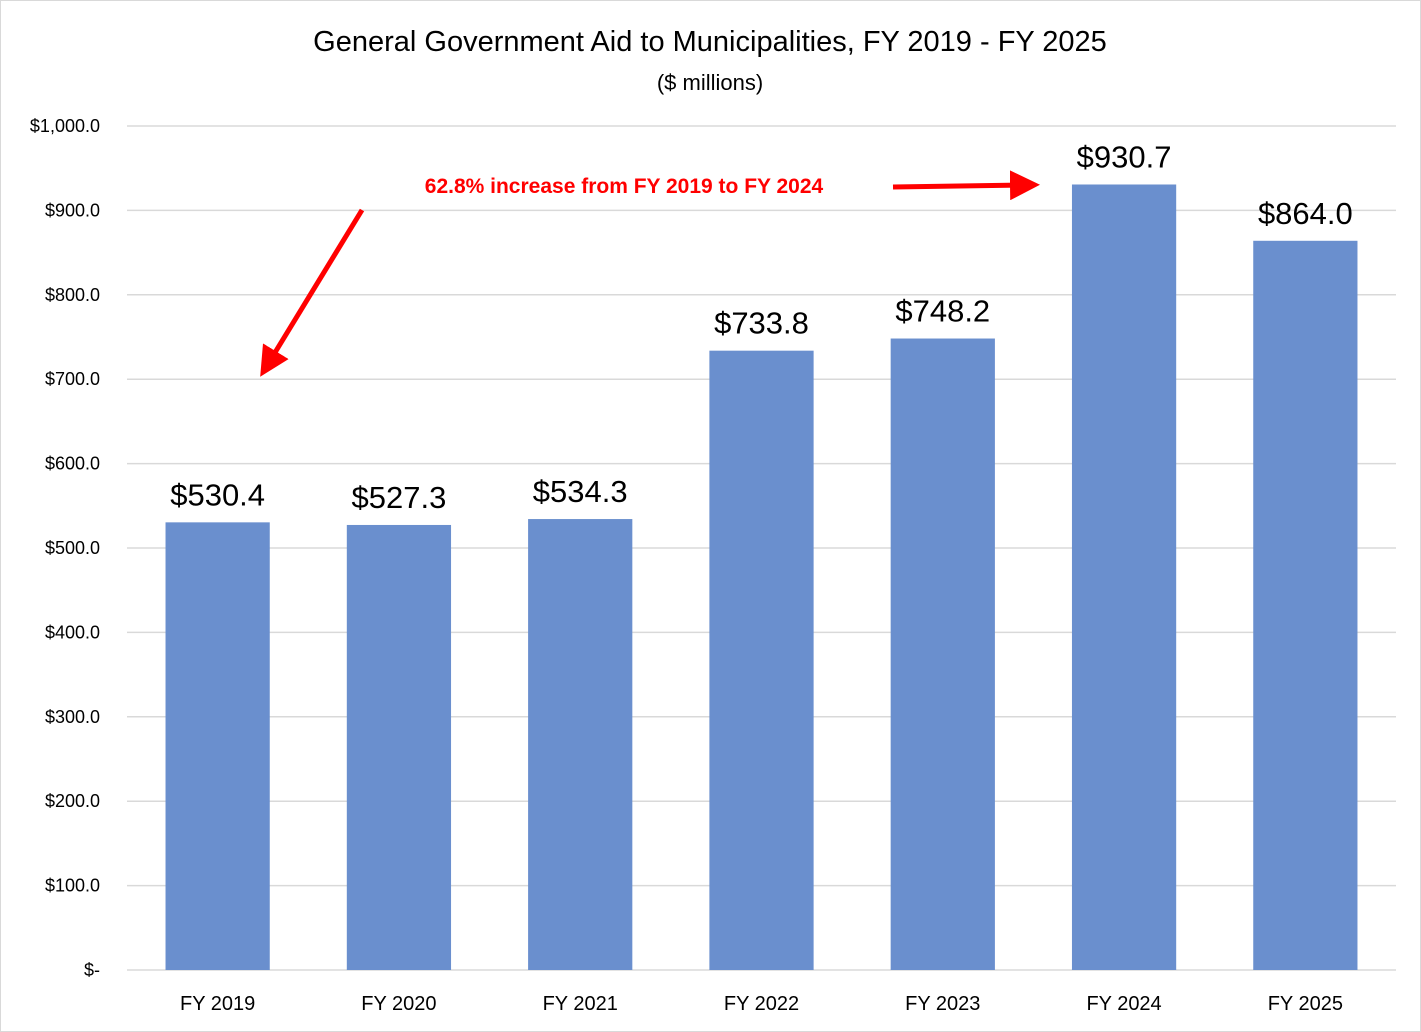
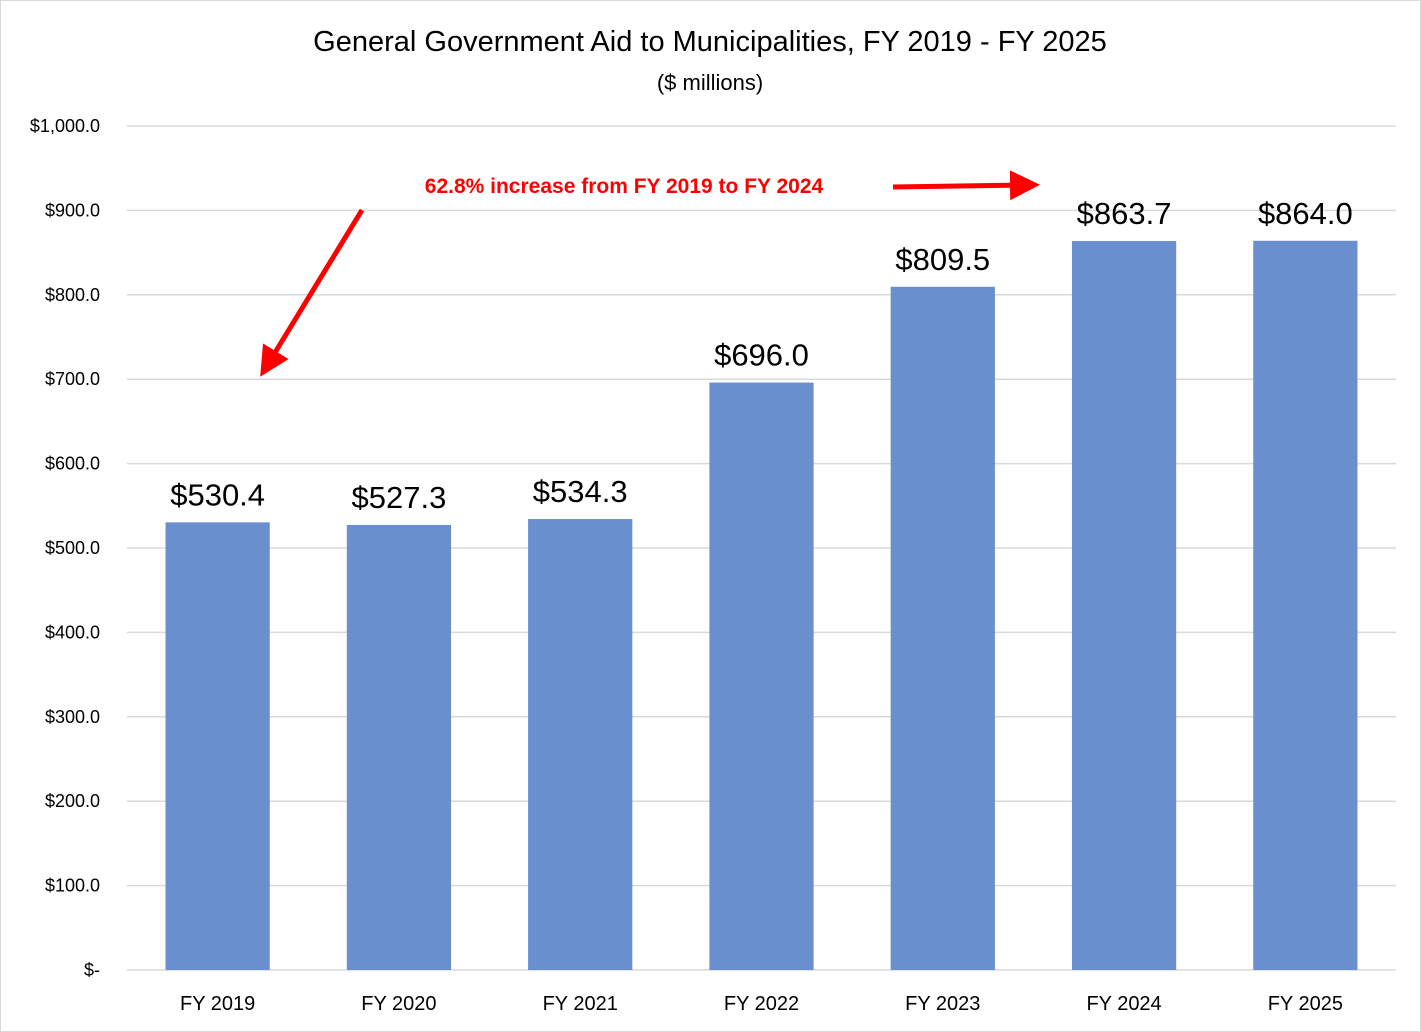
FY 2022: $733.8 -> $696.0
FY 2023: $748.2 -> $809.5
FY 2024: $930.7 -> $863.7
